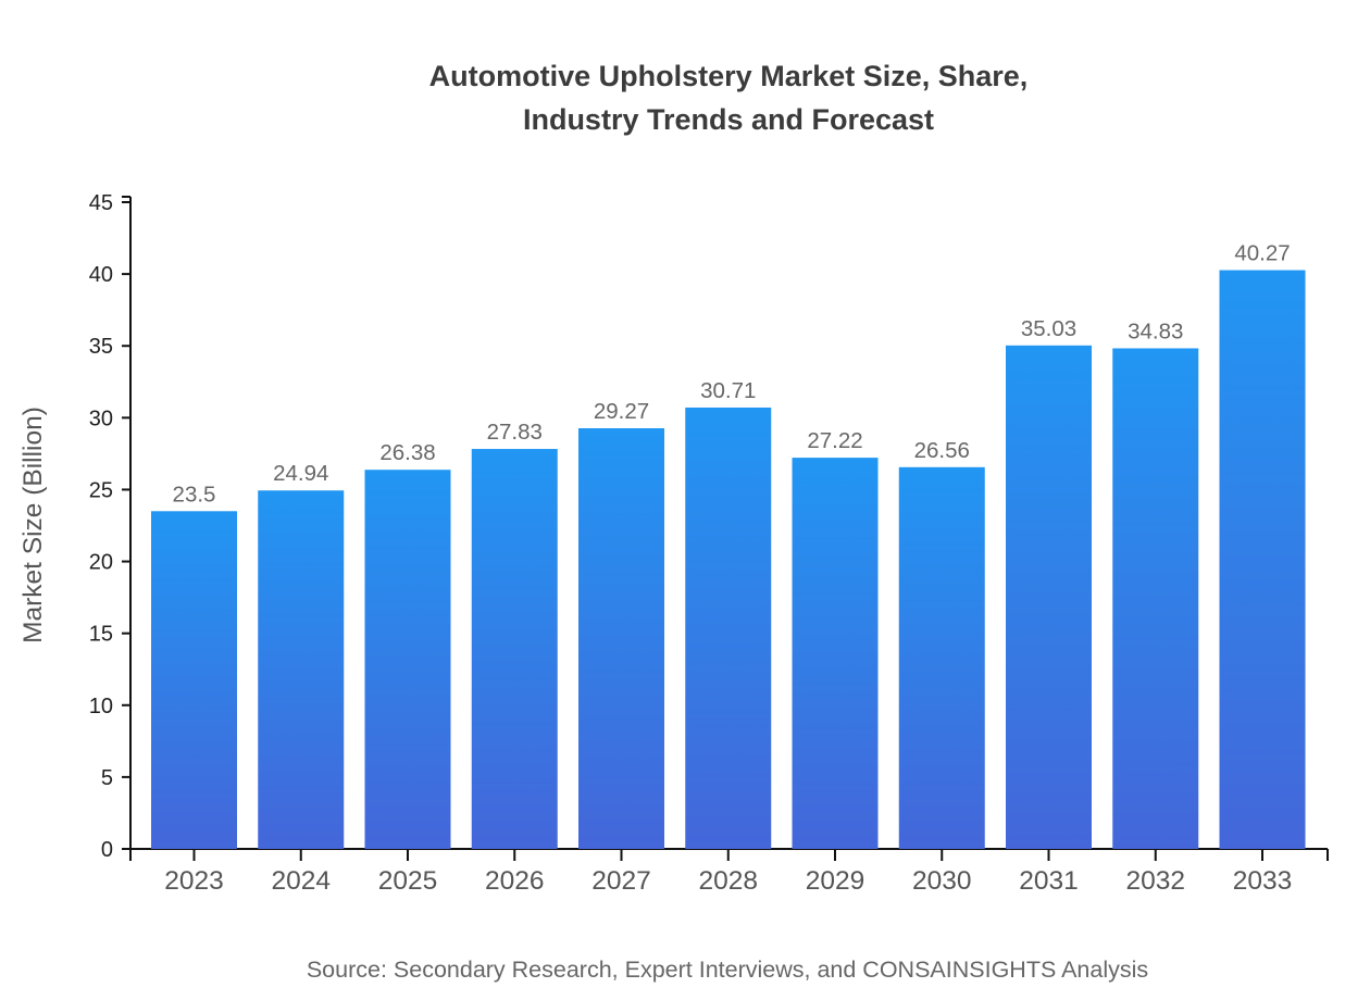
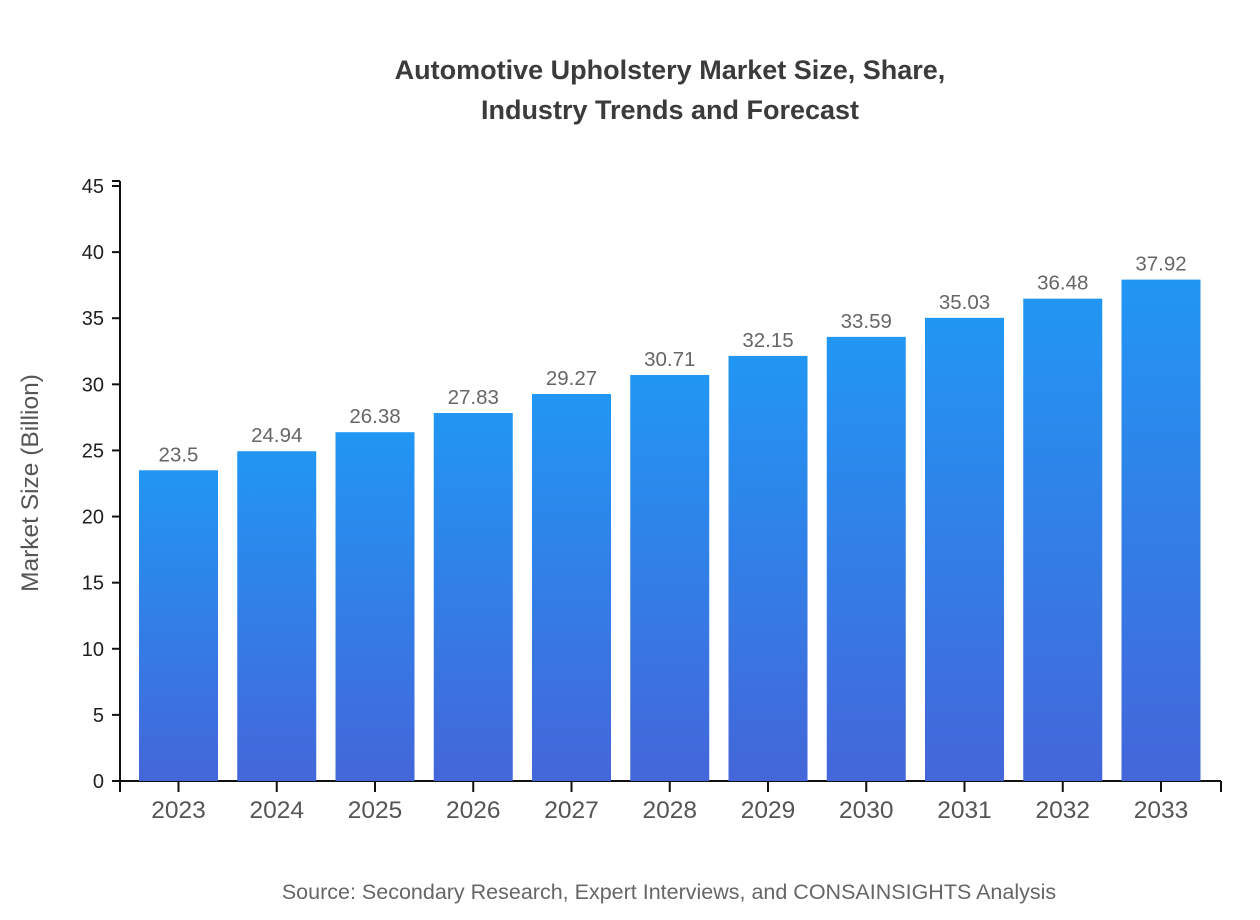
2029: 27.22 -> 32.15
2030: 26.56 -> 33.59
2032: 34.83 -> 36.48
2033: 40.27 -> 37.92
